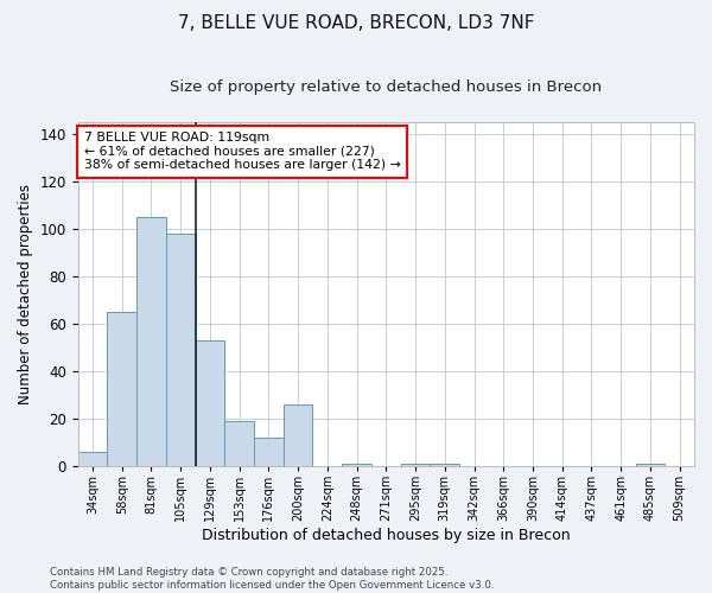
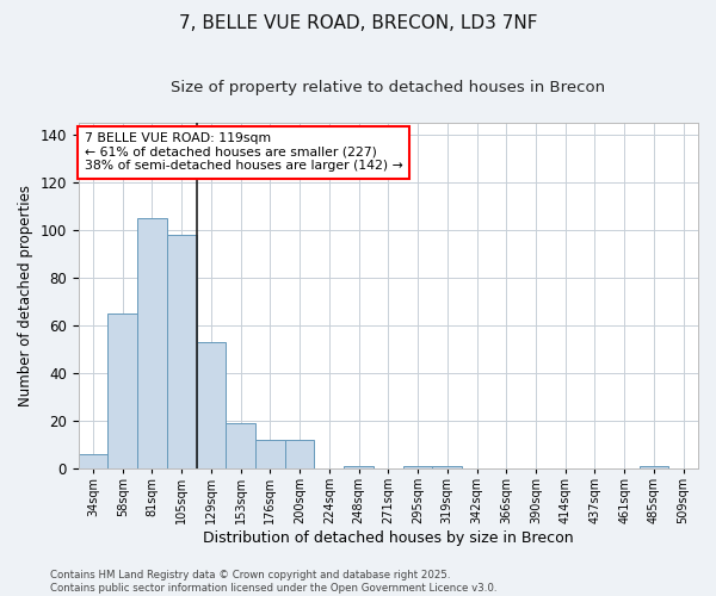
200sqm: 26 -> 12
